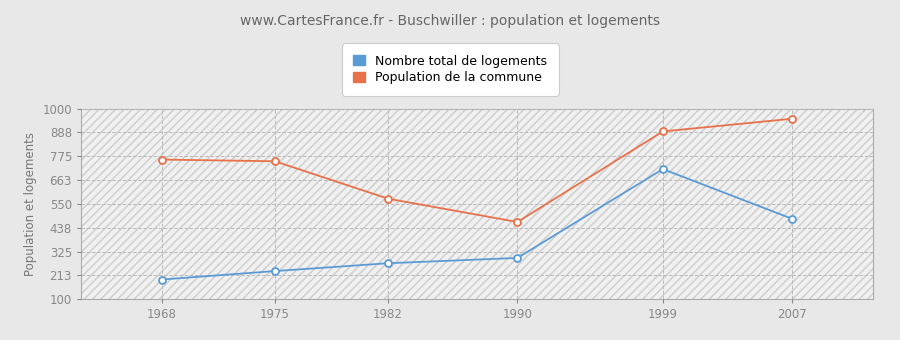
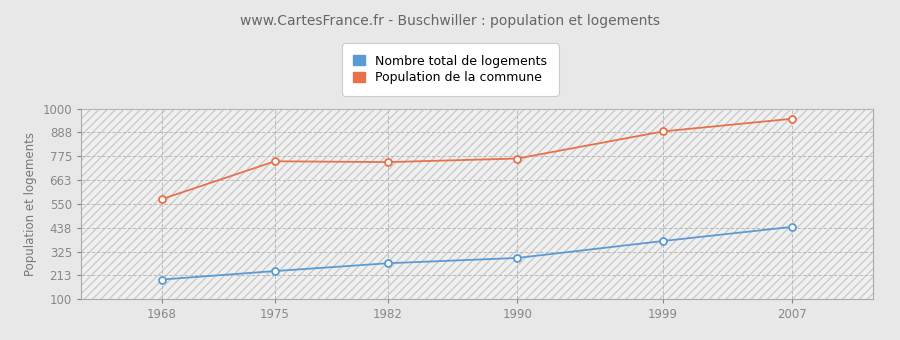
Population de la commune/1968: 760 -> 573
Population de la commune/1982: 575 -> 748
Population de la commune/1990: 465 -> 765
Nombre total de logements/1999: 715 -> 375
Nombre total de logements/2007: 480 -> 442
